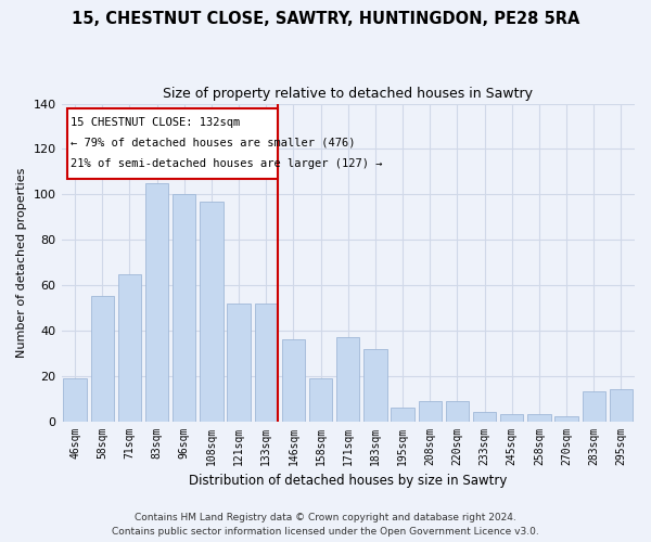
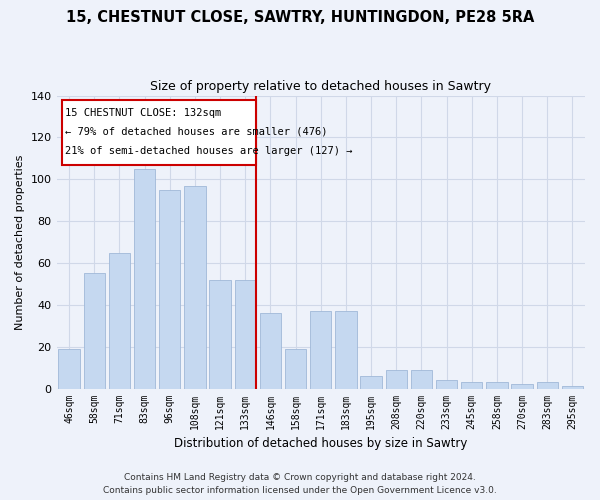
96sqm: 100 -> 95
183sqm: 32 -> 37
283sqm: 13 -> 3
295sqm: 14 -> 1
